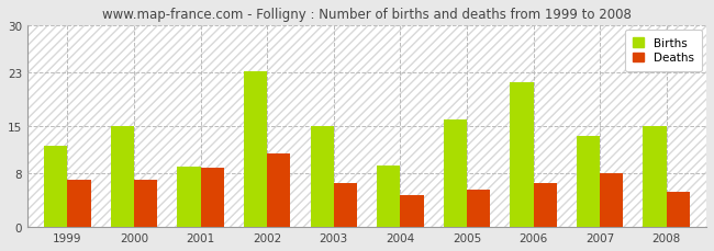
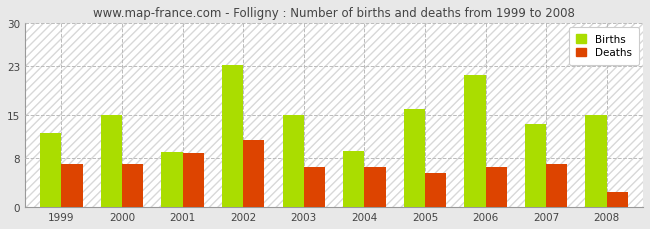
Deaths/2004: 4.8 -> 6.5
Deaths/2007: 8.0 -> 7.0
Deaths/2008: 5.2 -> 2.5
